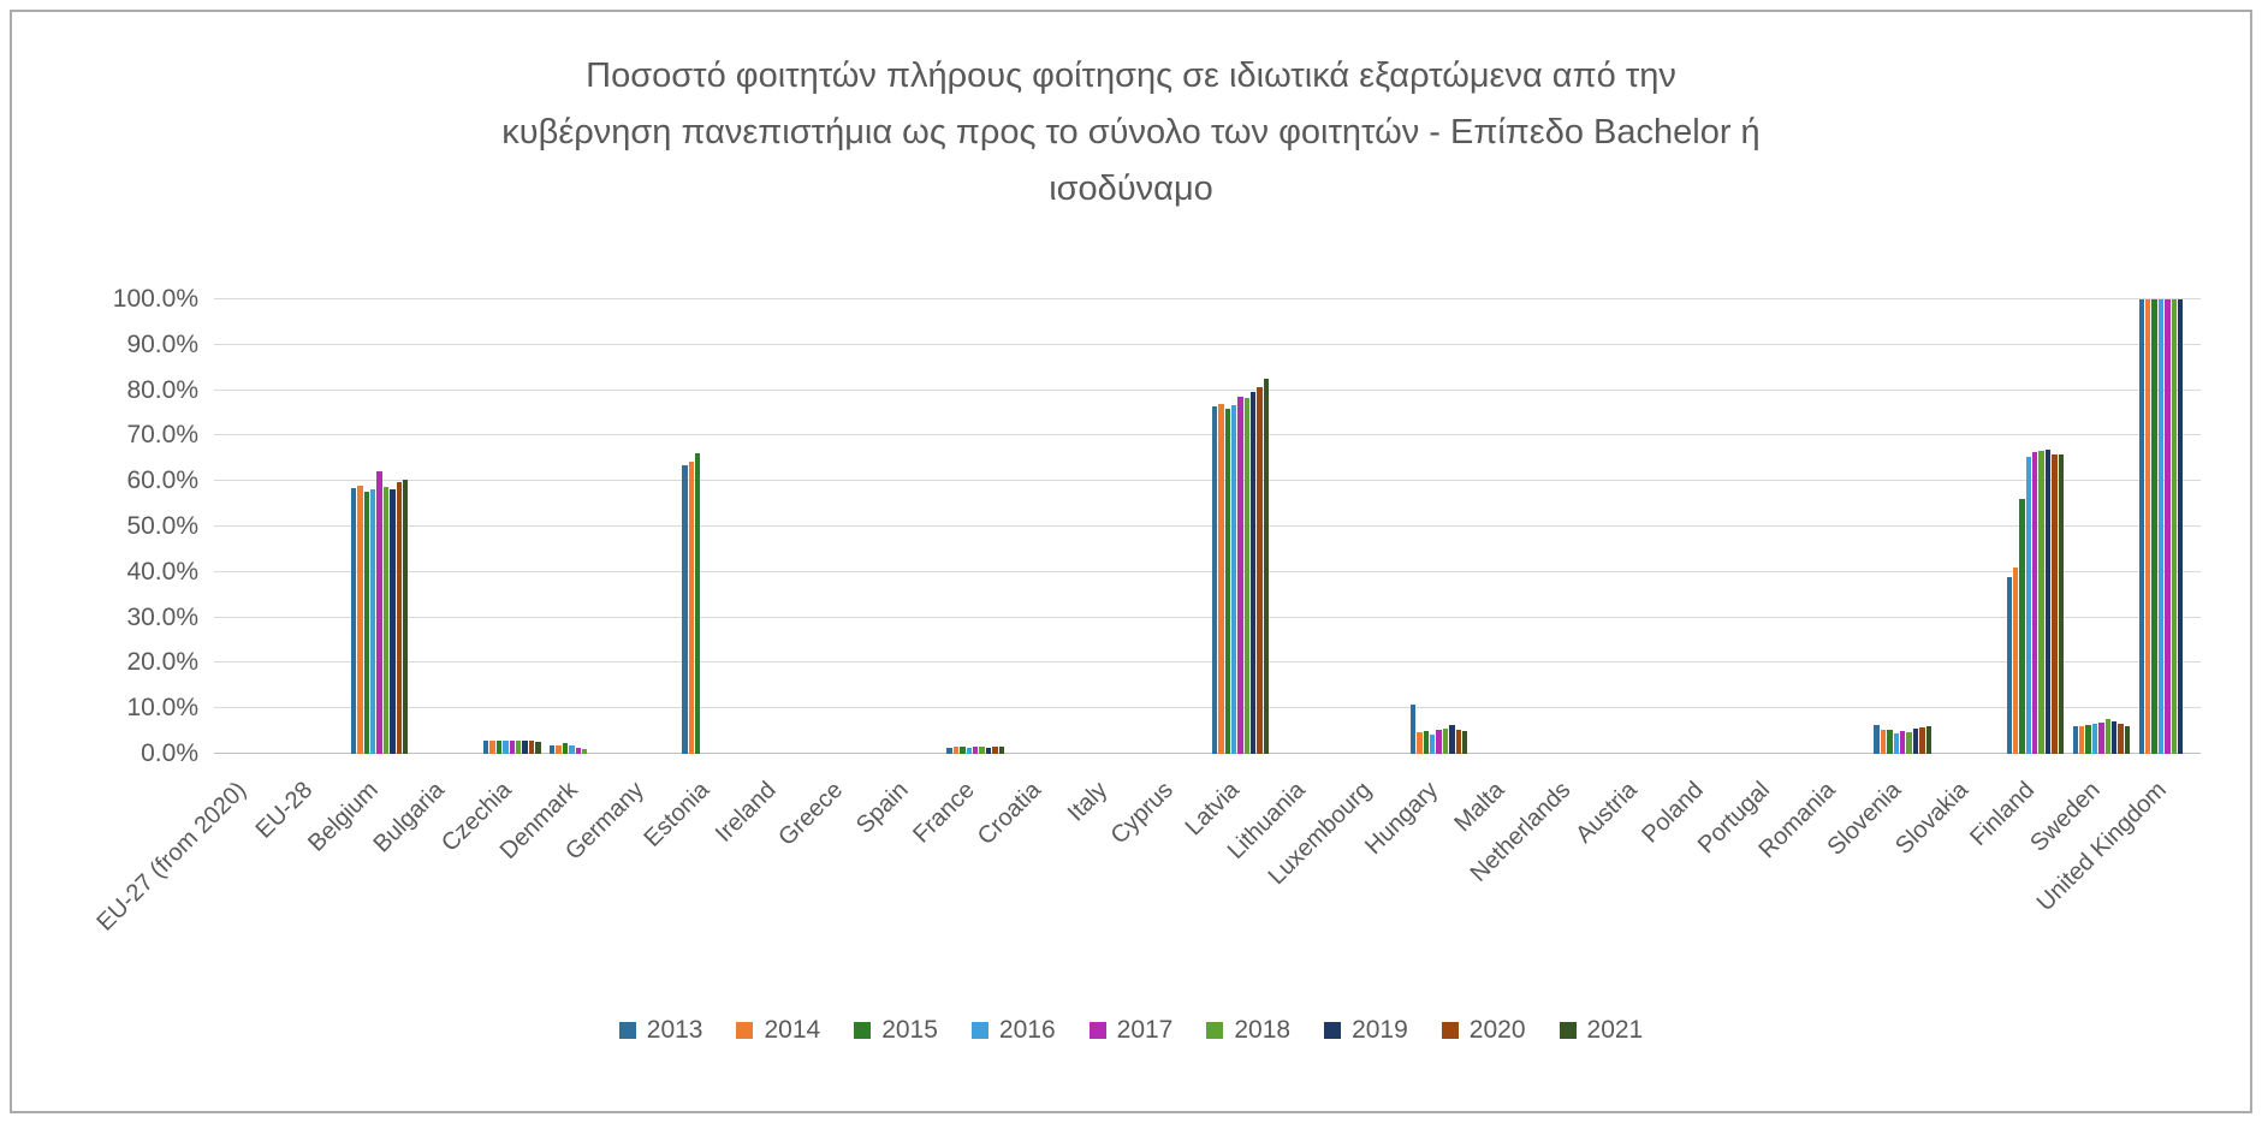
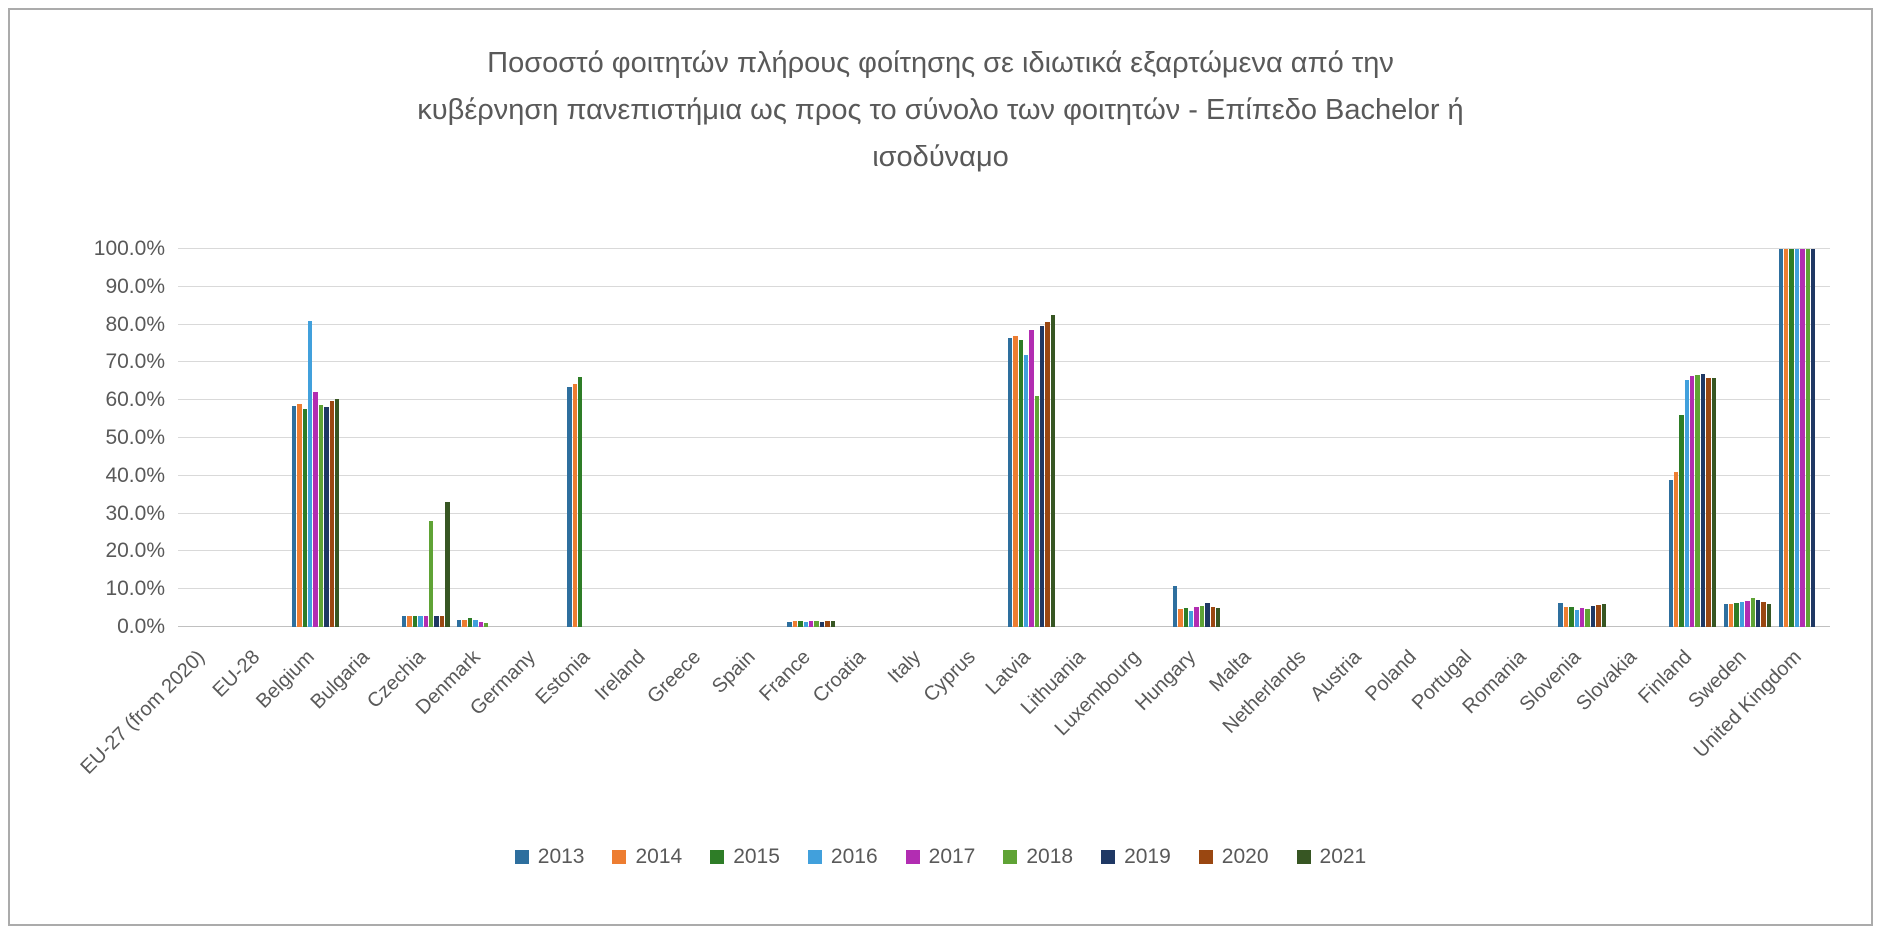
2016/Belgium: 58% -> 81%
2018/Czechia: 3% -> 28%
2021/Czechia: 3% -> 33%
2016/Latvia: 77% -> 72%
2018/Latvia: 78% -> 61%
